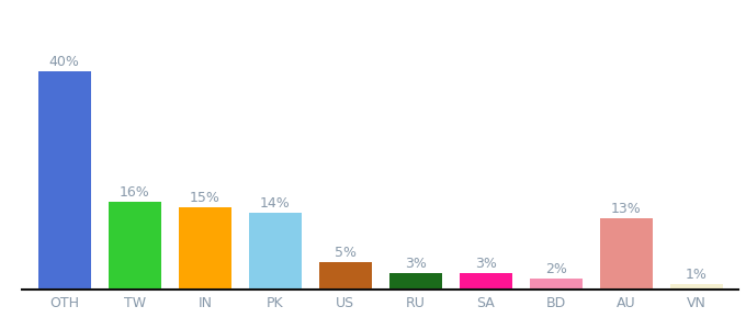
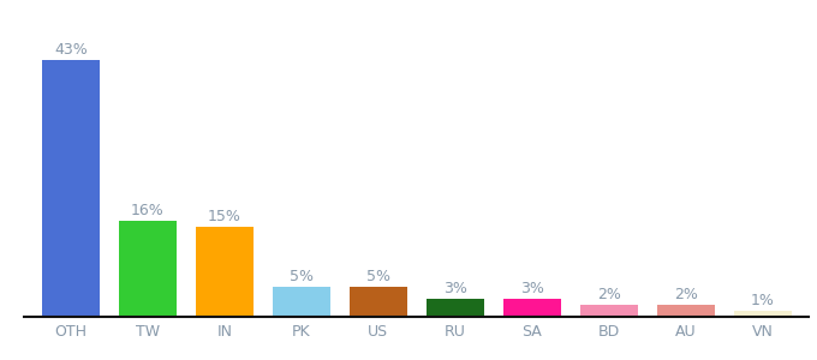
OTH: 40% -> 43%
PK: 14% -> 5%
AU: 13% -> 2%
